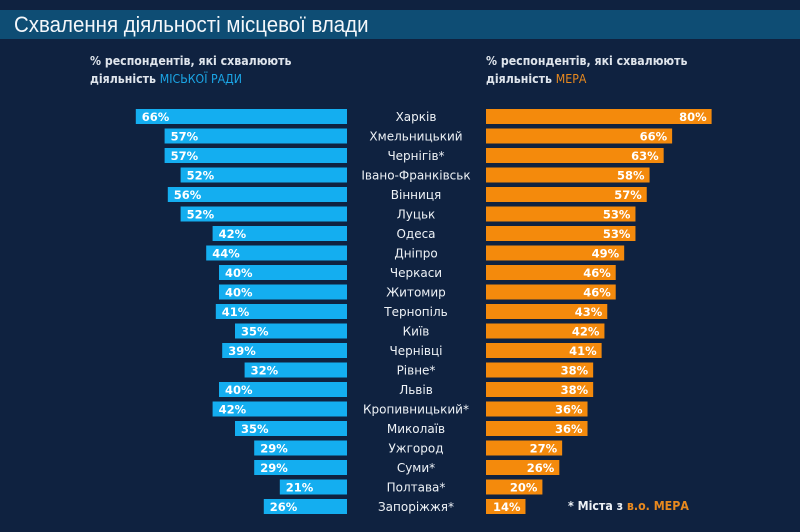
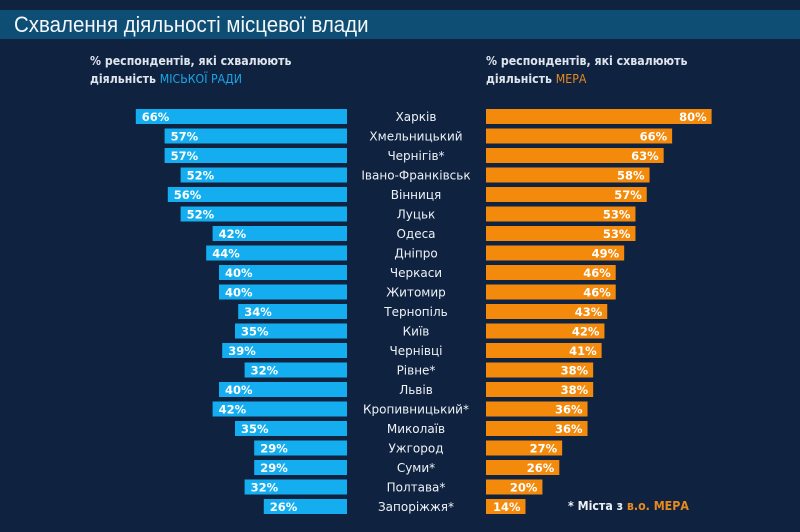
% респондентів, які схвалюють діяльність МІСЬКОЇ РАДИ/Тернопіль: 41% -> 34%
% респондентів, які схвалюють діяльність МІСЬКОЇ РАДИ/Полтава*: 21% -> 32%
